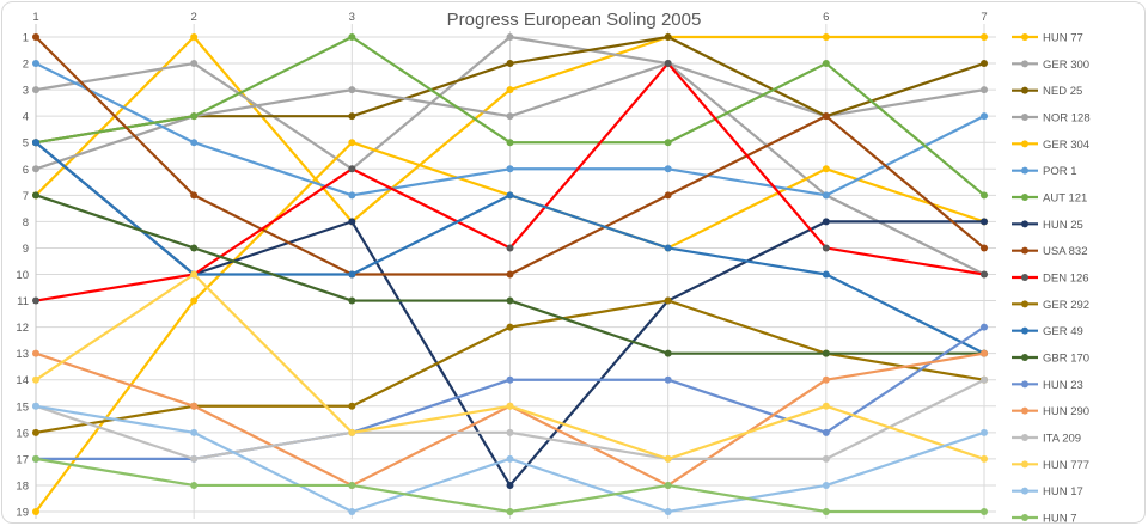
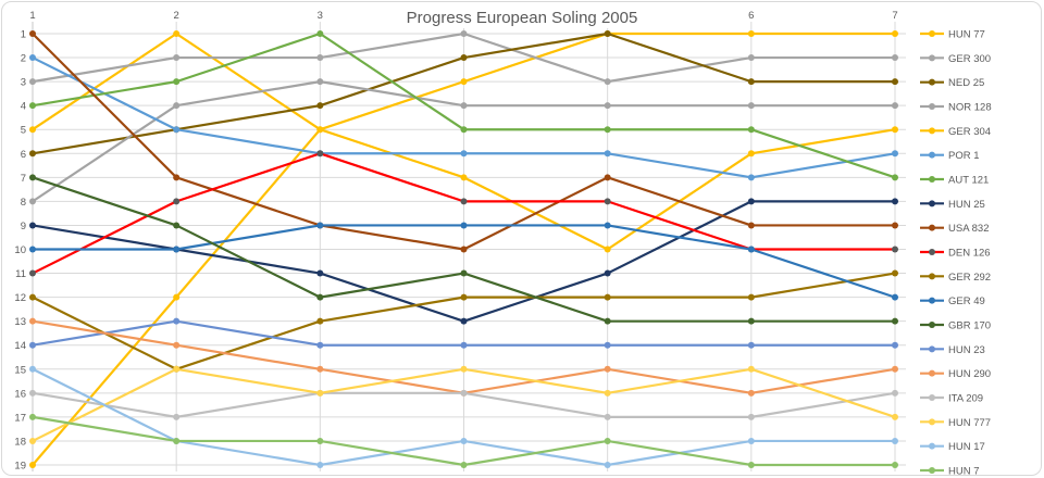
HUN 77/1: 7 -> 5
NED 25/1: 5 -> 6
NOR 128/1: 6 -> 8
AUT 121/1: 5 -> 4
HUN 25/1: 5 -> 9
GER 292/1: 16 -> 12
GER 49/1: 5 -> 10
HUN 23/1: 17 -> 14
ITA 209/1: 15 -> 16
HUN 777/1: 14 -> 18
NED 25/2: 4 -> 5
GER 304/2: 11 -> 12
AUT 121/2: 4 -> 3
DEN 126/2: 10 -> 8
HUN 23/2: 17 -> 13
HUN 290/2: 15 -> 14
HUN 777/2: 10 -> 15
HUN 17/2: 16 -> 18
HUN 77/3: 8 -> 5
GER 300/3: 6 -> 2
POR 1/3: 7 -> 6
HUN 25/3: 8 -> 11
USA 832/3: 10 -> 9
GER 292/3: 15 -> 13
GER 49/3: 10 -> 9
GBR 170/3: 11 -> 12
HUN 23/3: 16 -> 14
HUN 290/3: 18 -> 15
HUN 25/4: 18 -> 13
DEN 126/4: 9 -> 8
GER 49/4: 7 -> 9
HUN 290/4: 15 -> 16
HUN 17/4: 17 -> 18
GER 300/5: 2 -> 3
NOR 128/5: 2 -> 4
GER 304/5: 9 -> 10
DEN 126/5: 2 -> 8
GER 292/5: 11 -> 12
HUN 290/5: 18 -> 15
HUN 777/5: 17 -> 16
GER 300/6: 4 -> 2
NED 25/6: 4 -> 3
NOR 128/6: 7 -> 4
AUT 121/6: 2 -> 5
USA 832/6: 4 -> 9
DEN 126/6: 9 -> 10
GER 292/6: 13 -> 12
HUN 23/6: 16 -> 14
HUN 290/6: 14 -> 16
GER 300/7: 3 -> 2
NED 25/7: 2 -> 3
NOR 128/7: 10 -> 4
GER 304/7: 8 -> 5
POR 1/7: 4 -> 6
GER 292/7: 14 -> 11
GER 49/7: 13 -> 12
HUN 23/7: 12 -> 14
HUN 290/7: 13 -> 15
ITA 209/7: 14 -> 16
HUN 17/7: 16 -> 18
